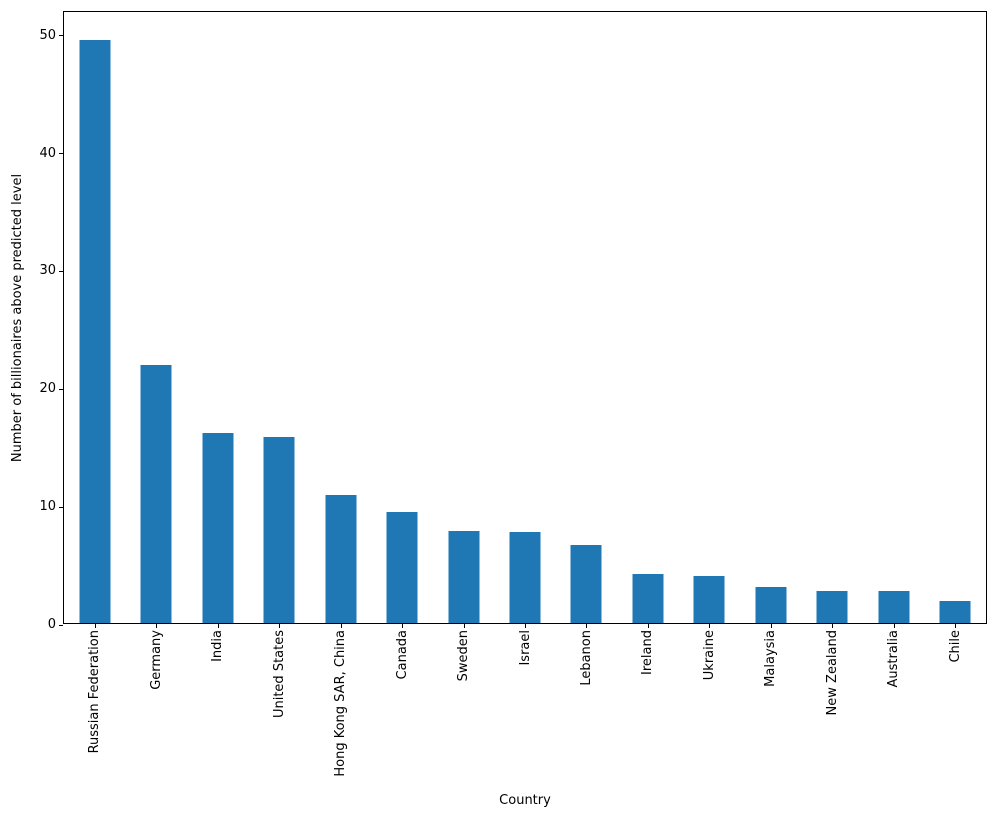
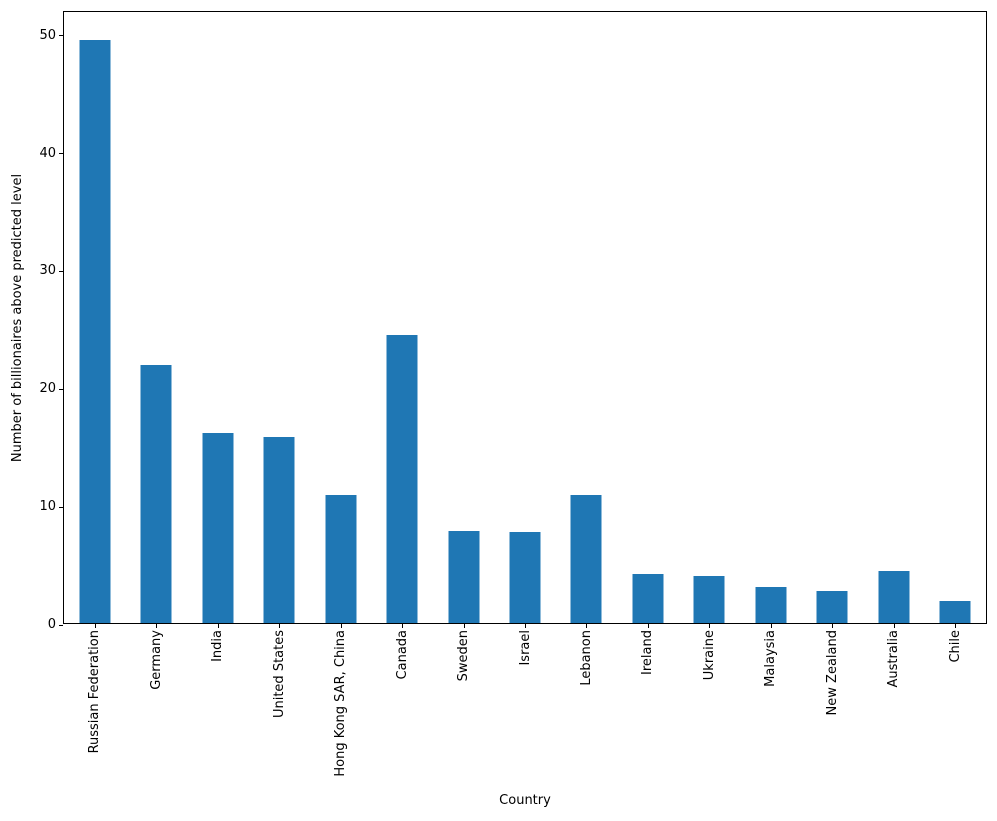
Canada: 9.4 -> 24.4
Lebanon: 6.6 -> 10.9
Australia: 2.7 -> 4.4
